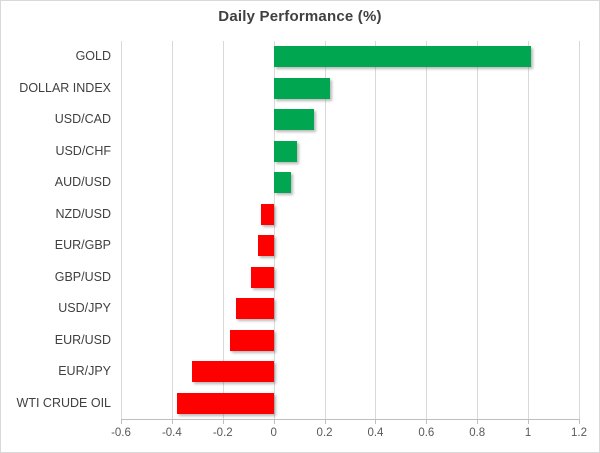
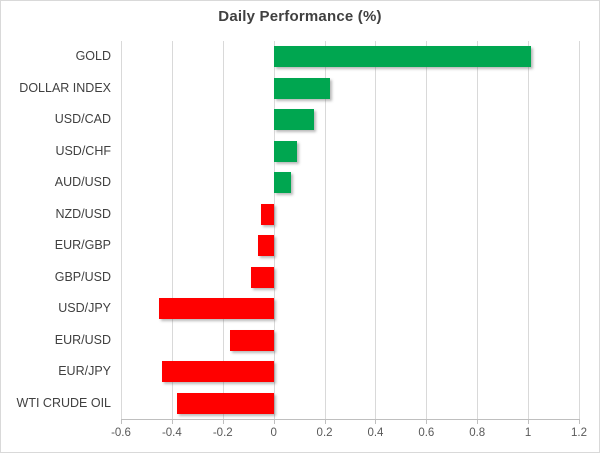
USD/JPY: -0.15 -> -0.45
EUR/JPY: -0.32 -> -0.44
